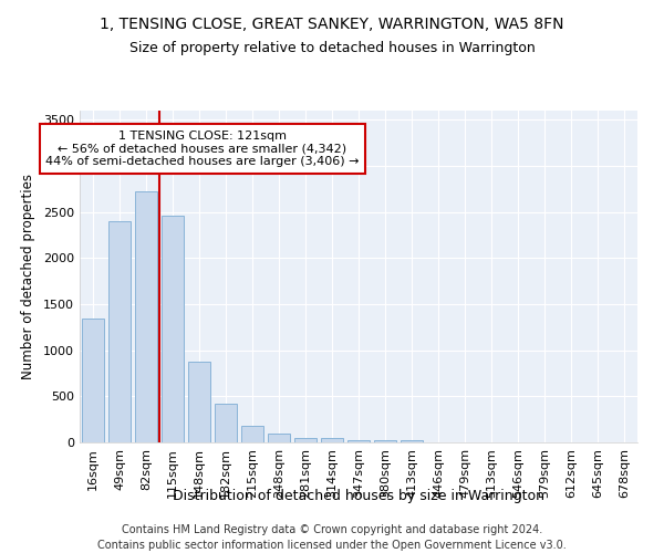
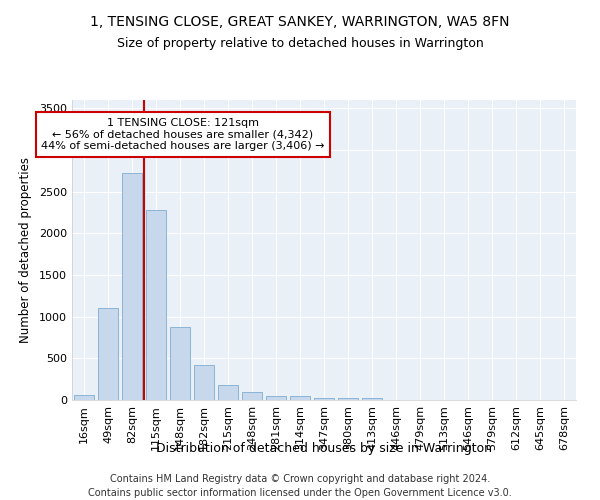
16sqm: 1340 -> 60
49sqm: 2400 -> 1100
115sqm: 2460 -> 2280
